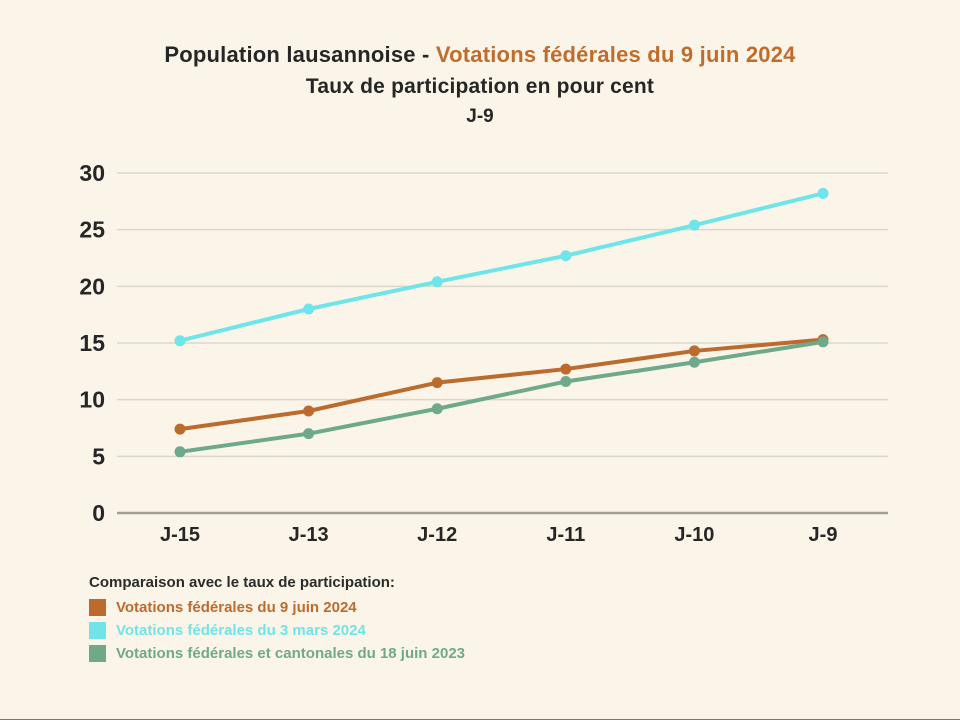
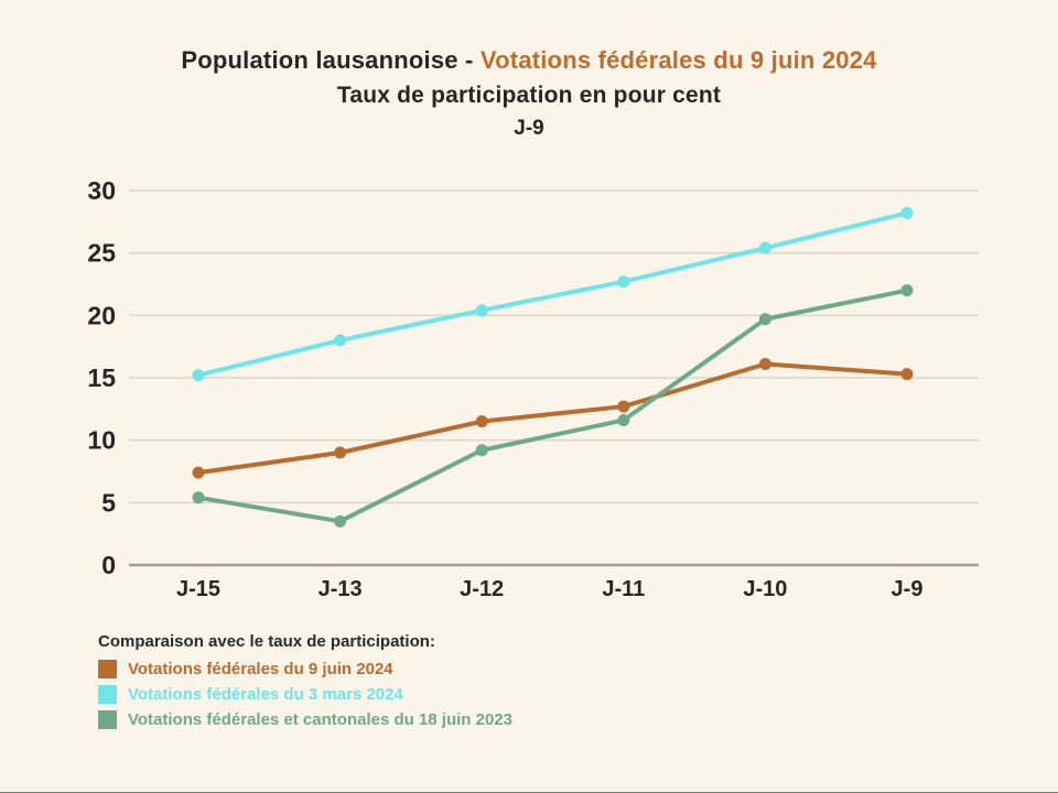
Votations fédérales et cantonales du 18 juin 2023/J-13: 7.0 -> 3.5
Votations fédérales du 9 juin 2024/J-10: 14.3 -> 16.1
Votations fédérales et cantonales du 18 juin 2023/J-10: 13.3 -> 19.7
Votations fédérales et cantonales du 18 juin 2023/J-9: 15.1 -> 22.0
